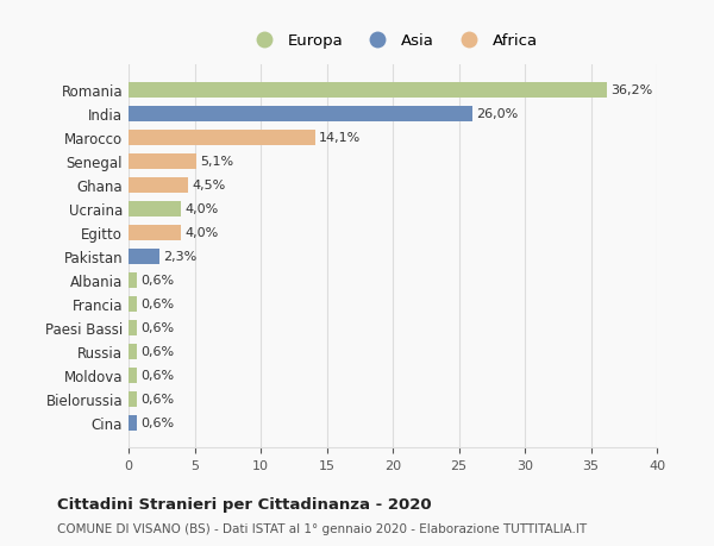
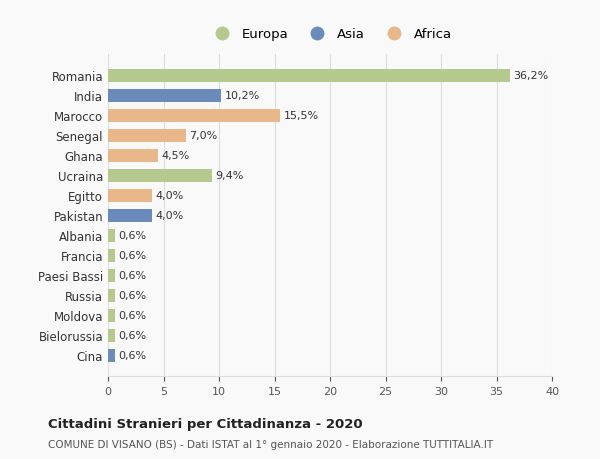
India: 26,0% -> 10,2%
Marocco: 14,1% -> 15,5%
Senegal: 5,1% -> 7,0%
Ucraina: 4,0% -> 9,4%
Pakistan: 2,3% -> 4,0%
